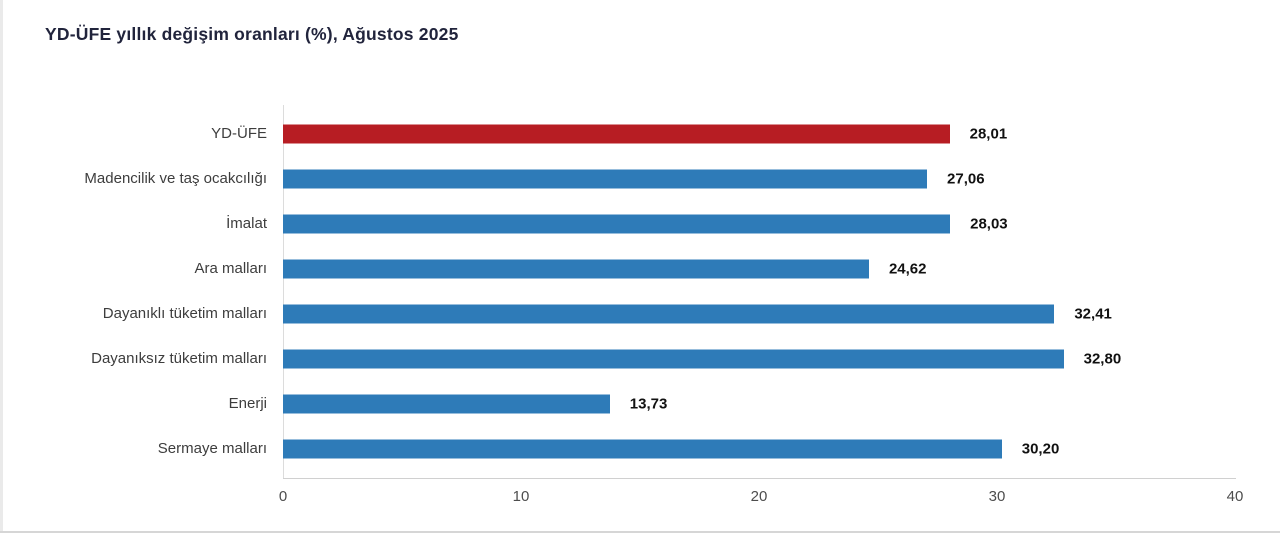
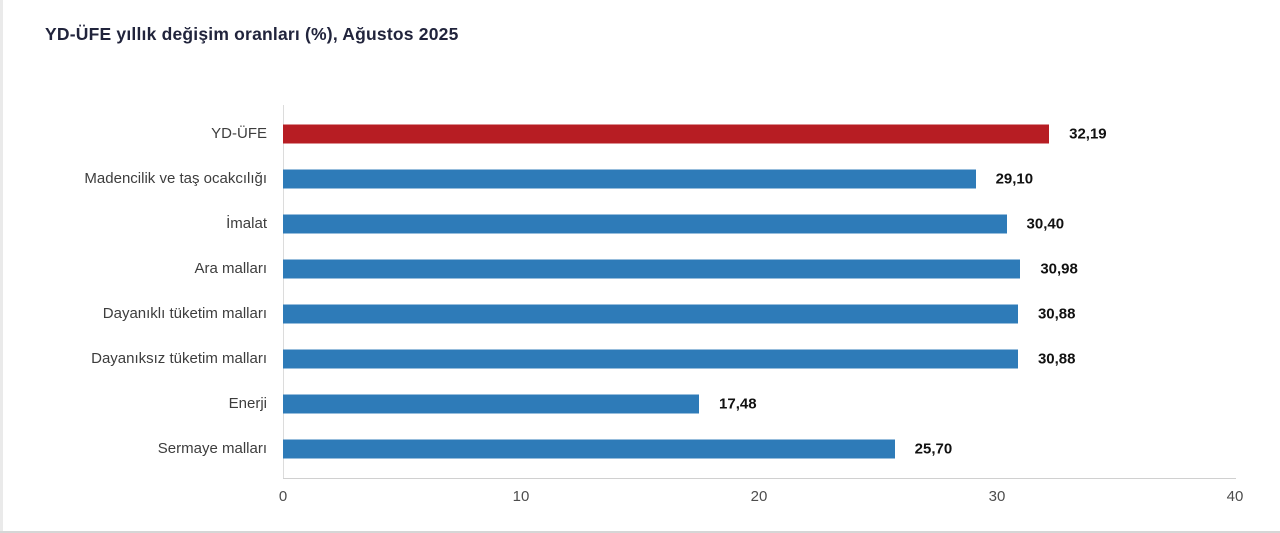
YD-ÜFE: 28,01 -> 32,19
Madencilik ve taş ocakcılığı: 27,06 -> 29,10
İmalat: 28,03 -> 30,40
Ara malları: 24,62 -> 30,98
Dayanıklı tüketim malları: 32,41 -> 30,88
Dayanıksız tüketim malları: 32,80 -> 30,88
Enerji: 13,73 -> 17,48
Sermaye malları: 30,20 -> 25,70
